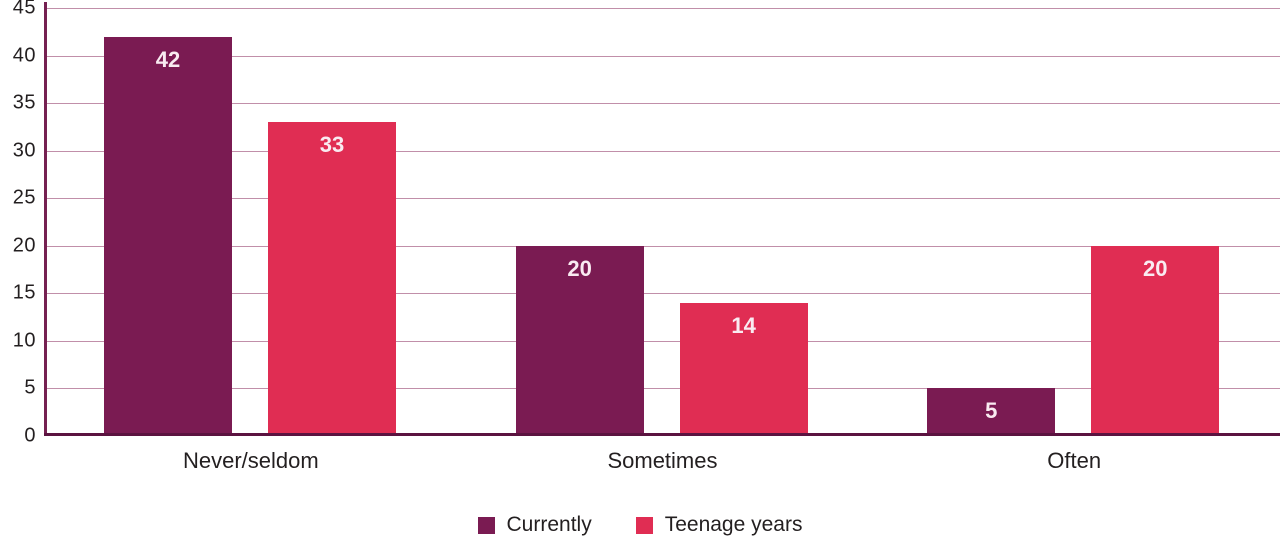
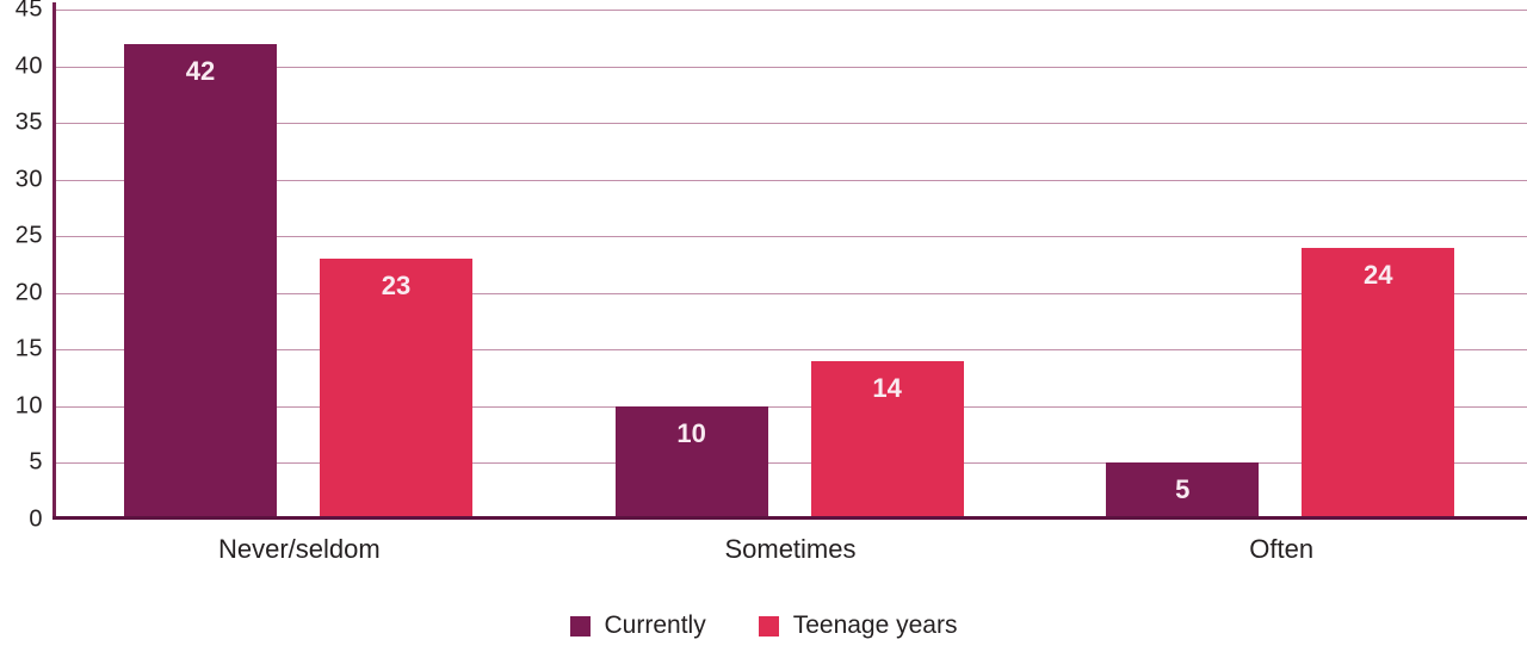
Teenage years/Never/seldom: 33 -> 23
Currently/Sometimes: 20 -> 10
Teenage years/Often: 20 -> 24
